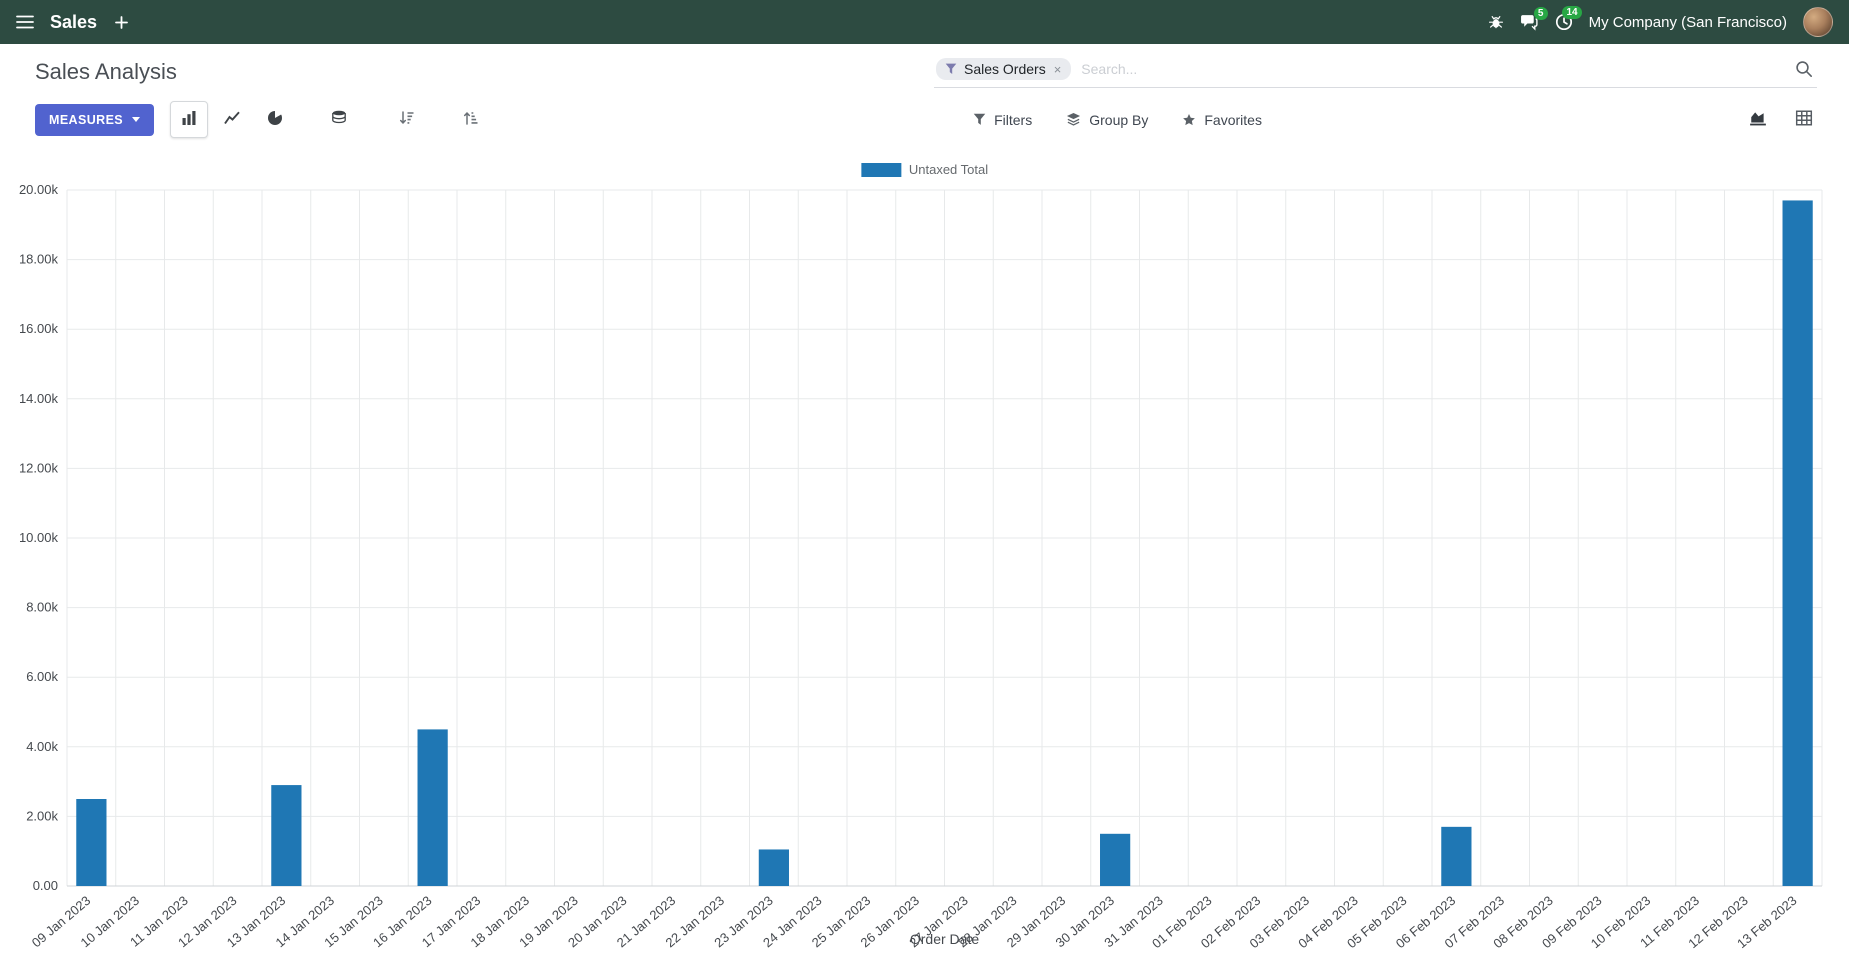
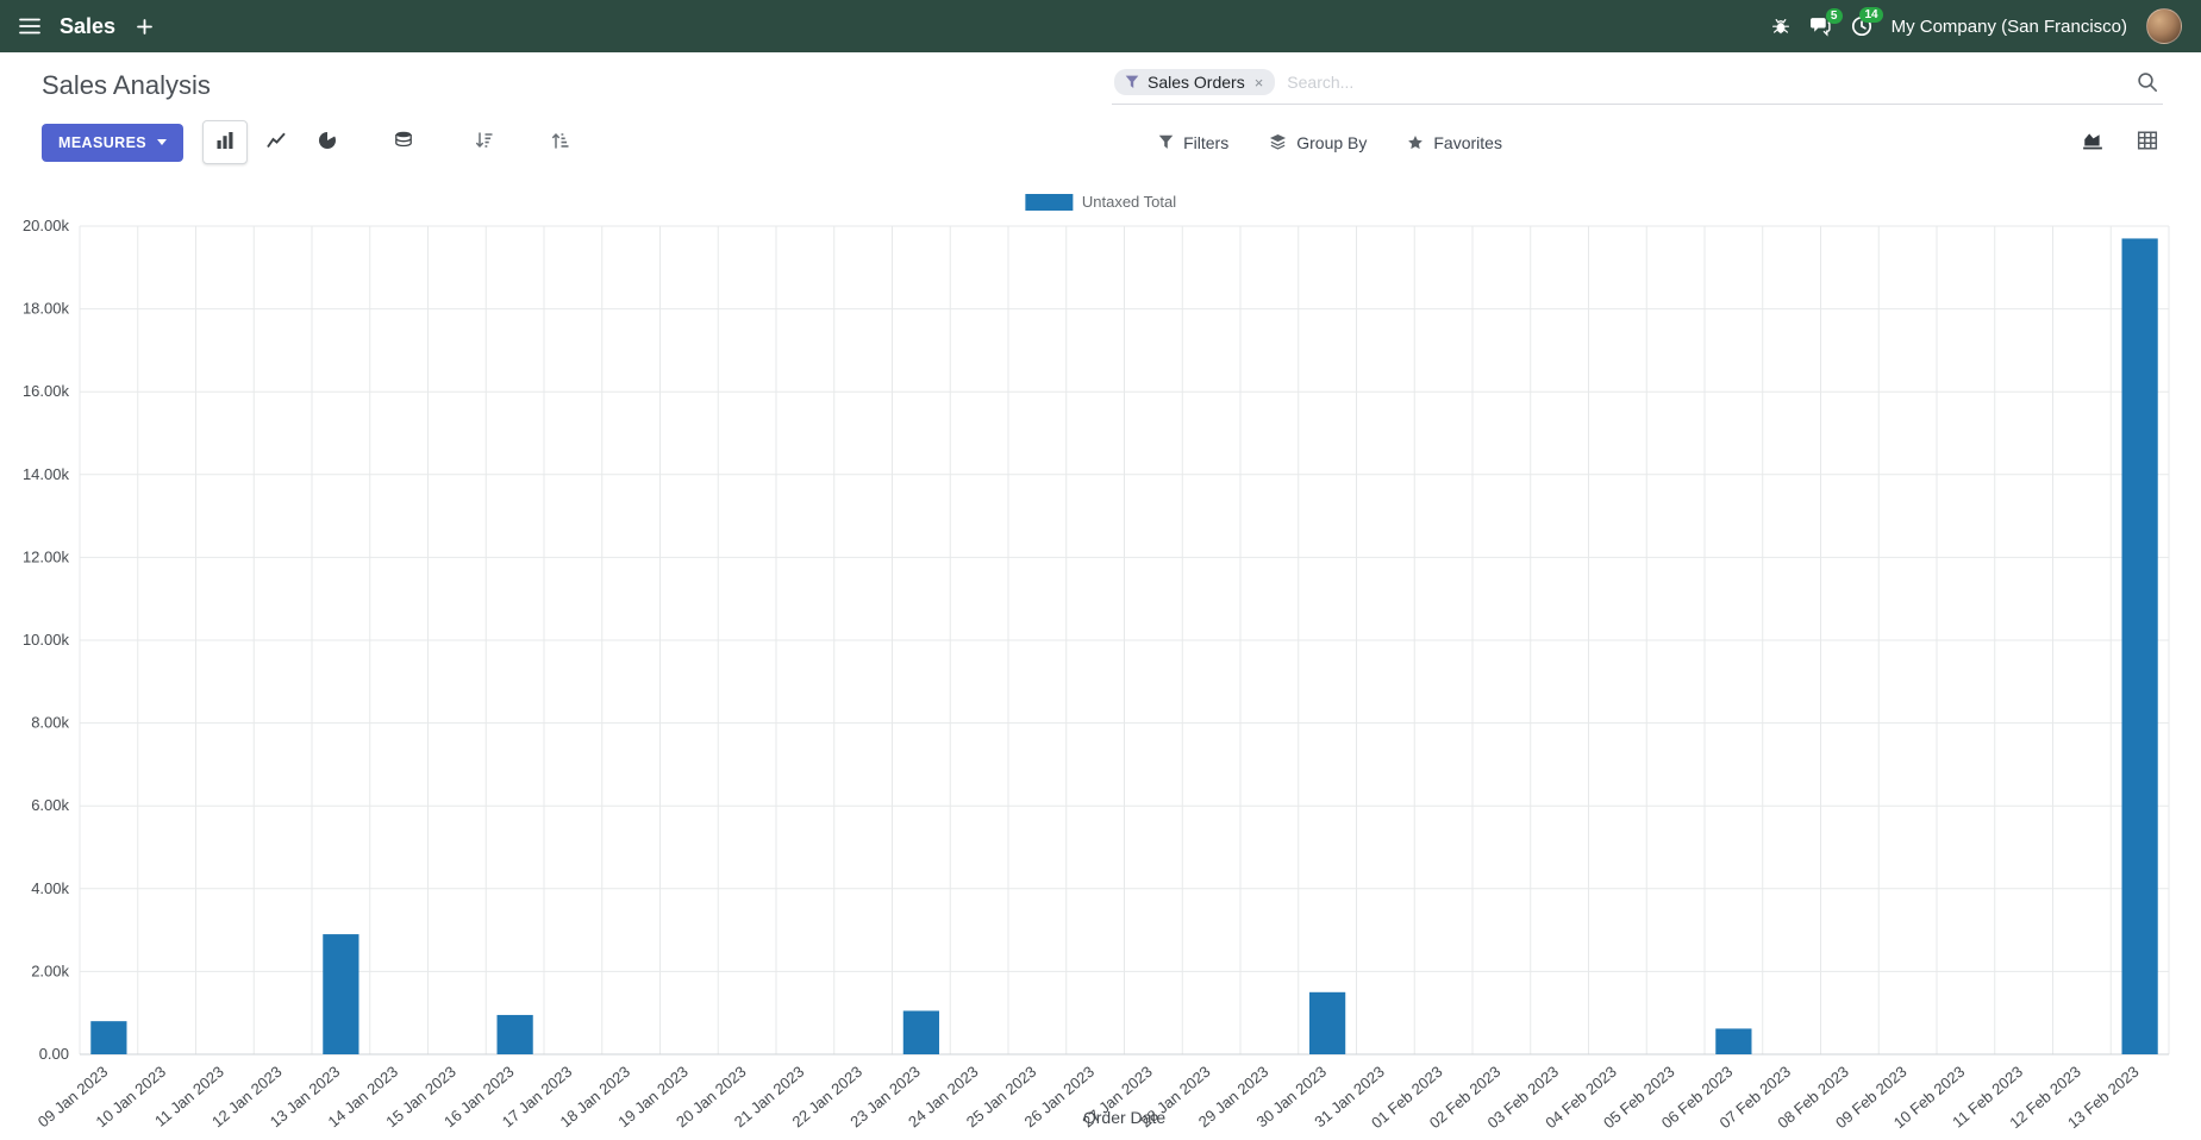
09 Jan 2023: 2.5k -> 0.8k
16 Jan 2023: 4.5k -> 1.0k
06 Feb 2023: 1.7k -> 0.6k
